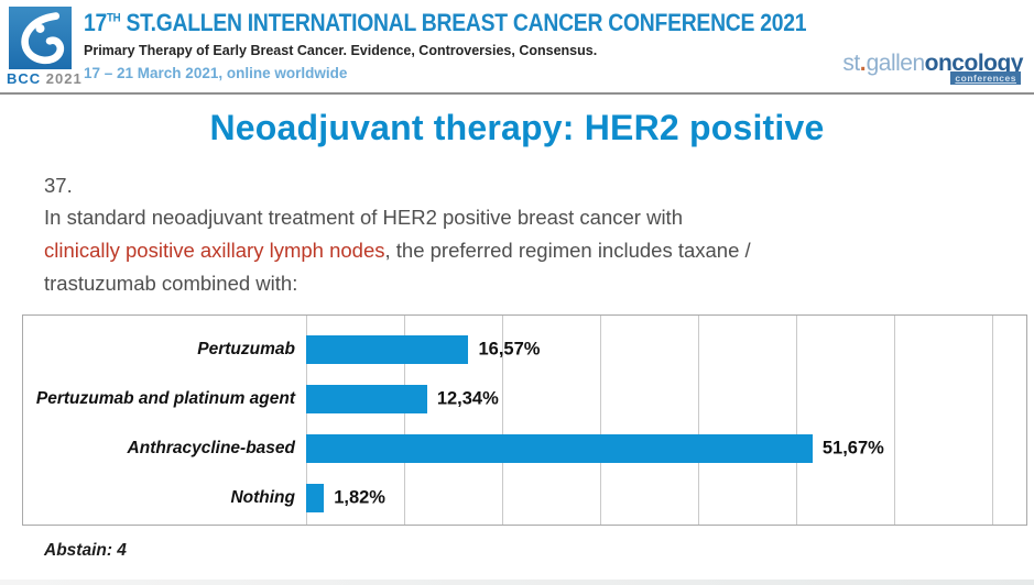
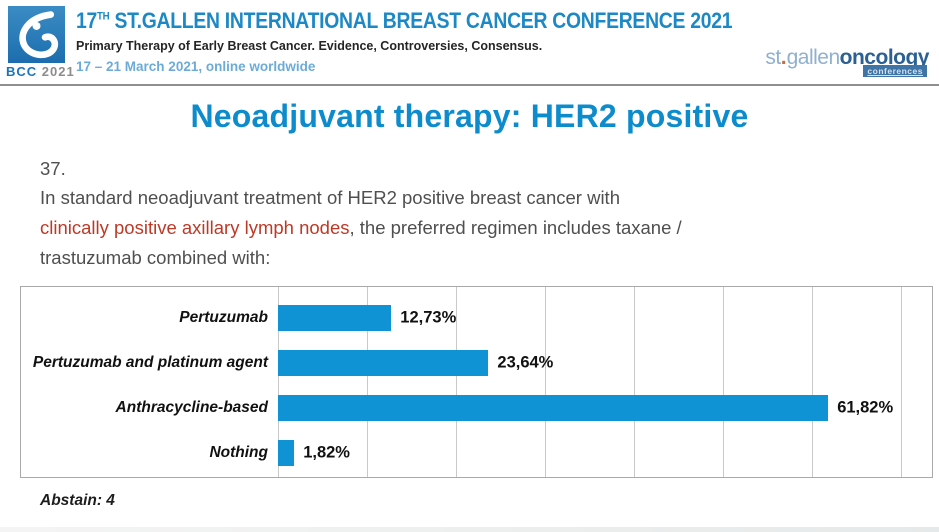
Pertuzumab: 16,57% -> 12,73%
Pertuzumab and platinum agent: 12,34% -> 23,64%
Anthracycline-based: 51,67% -> 61,82%
